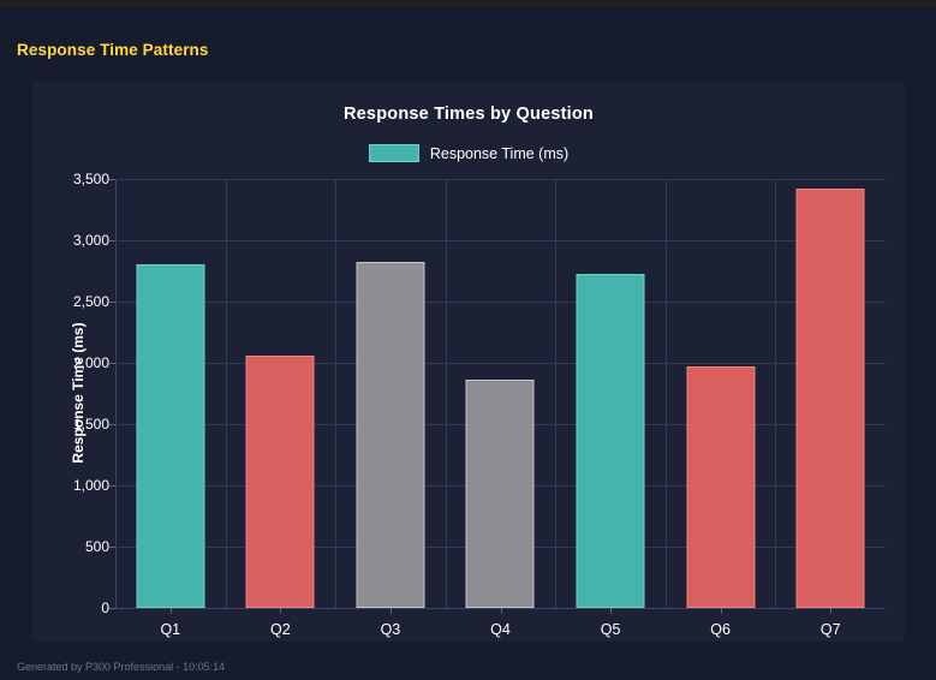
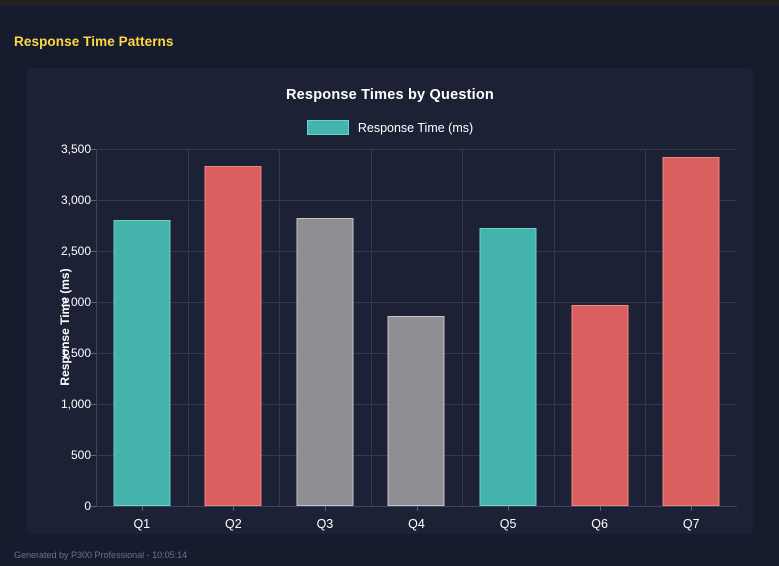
Q2: 2060 -> 3330
